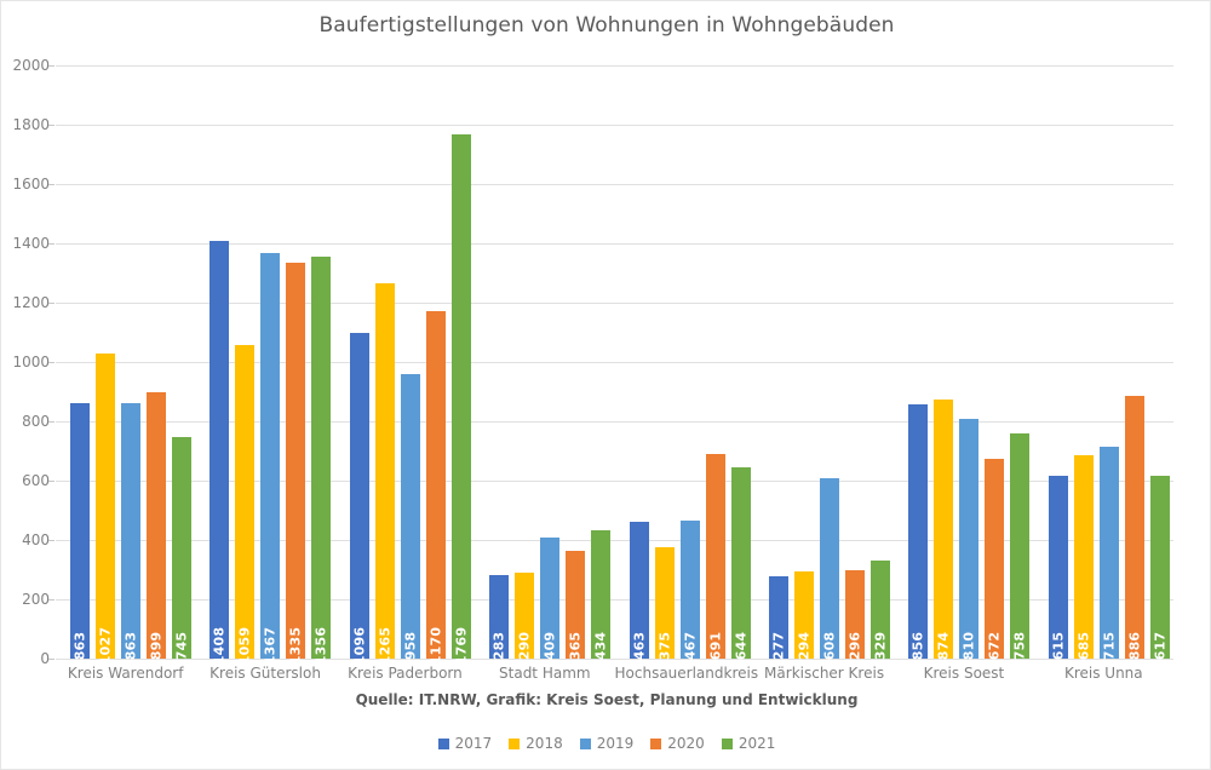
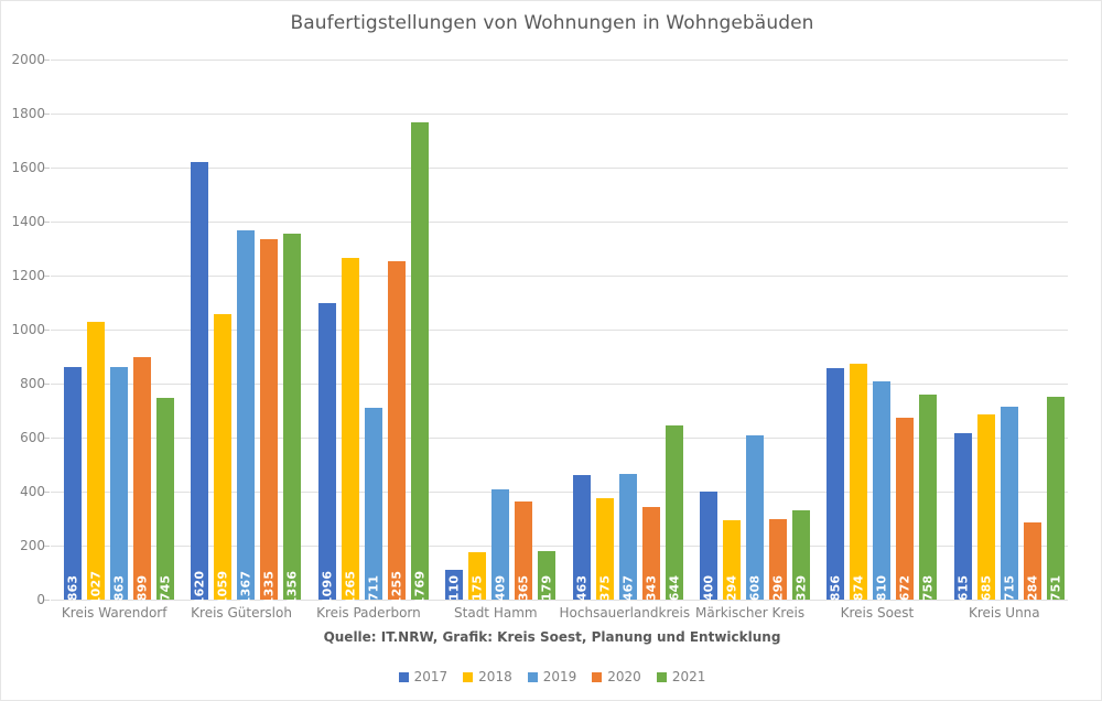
2017/Kreis Gütersloh: 1408 -> 1620
2019/Kreis Paderborn: 958 -> 711
2020/Kreis Paderborn: 1170 -> 1255
2017/Stadt Hamm: 283 -> 110
2018/Stadt Hamm: 290 -> 175
2021/Stadt Hamm: 434 -> 179
2020/Hochsauerlandkreis: 691 -> 343
2017/Märkischer Kreis: 277 -> 400
2020/Kreis Unna: 886 -> 284
2021/Kreis Unna: 617 -> 751
